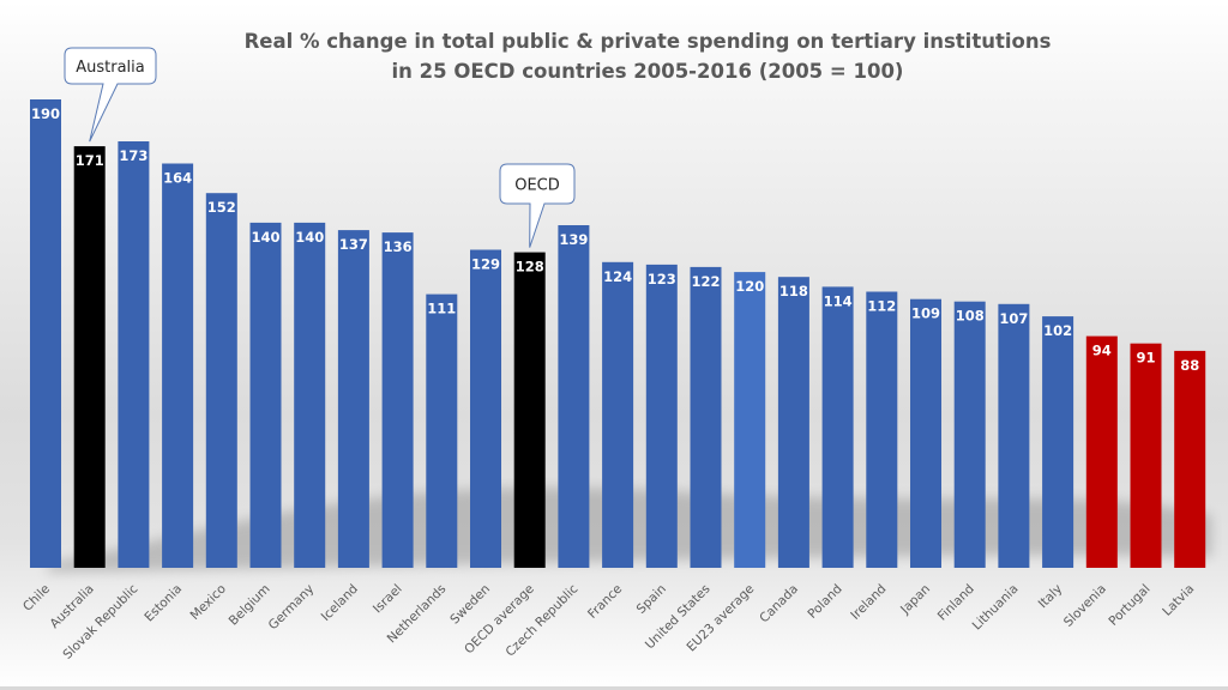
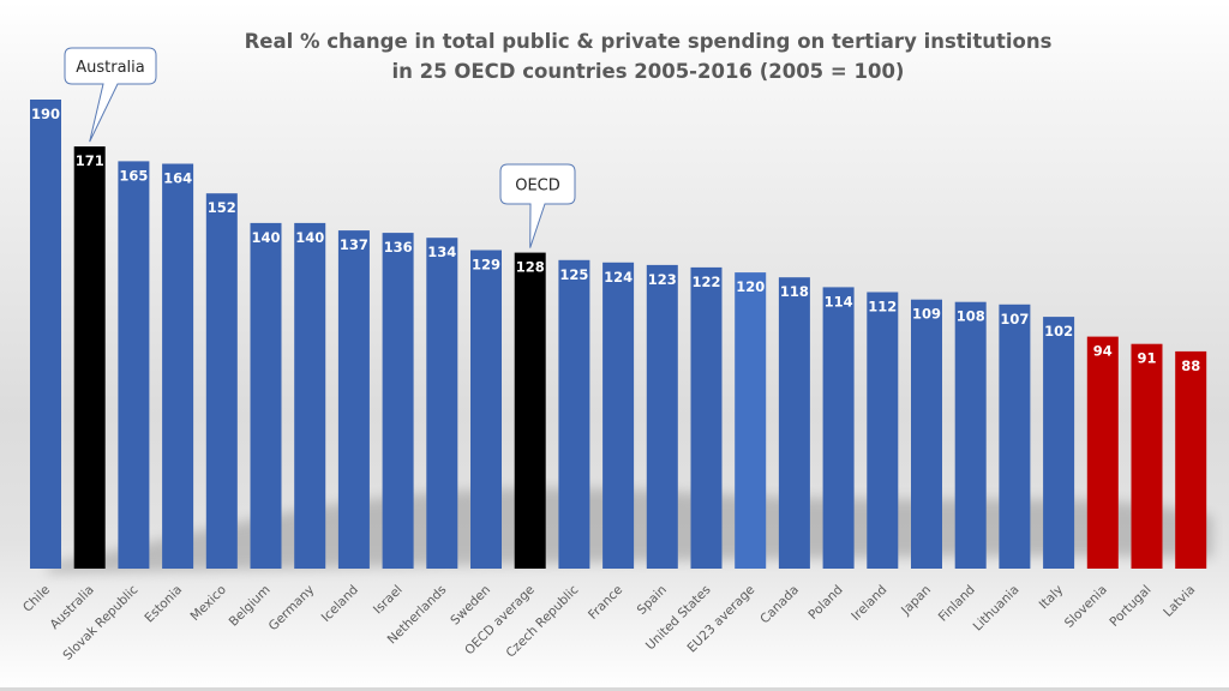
Slovak Republic: 173 -> 165
Netherlands: 111 -> 134
Czech Republic: 139 -> 125
